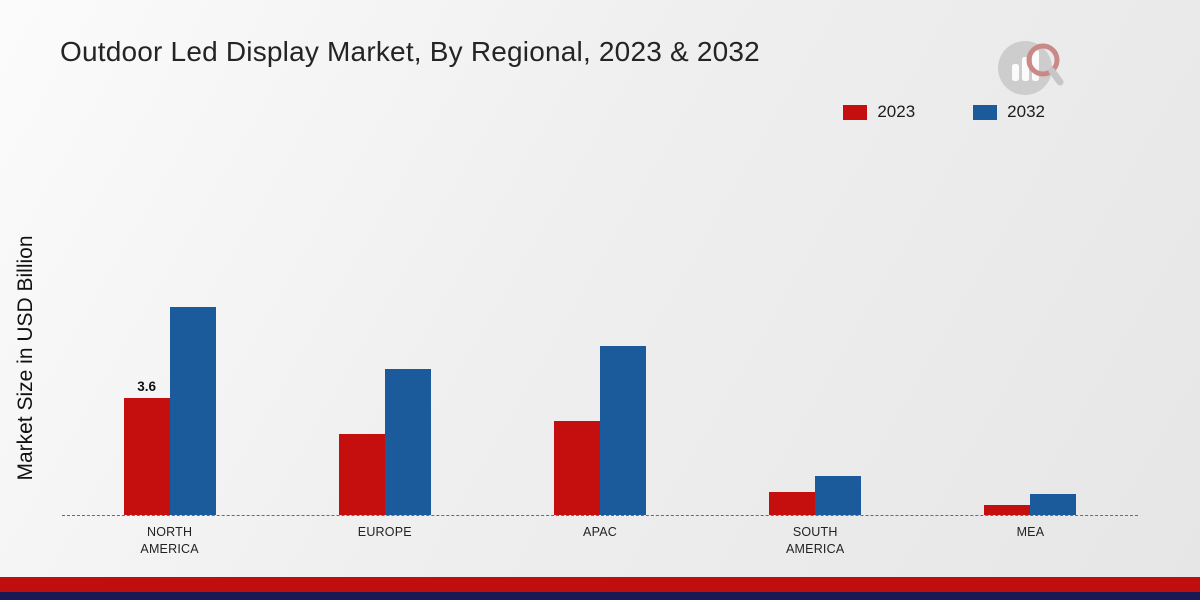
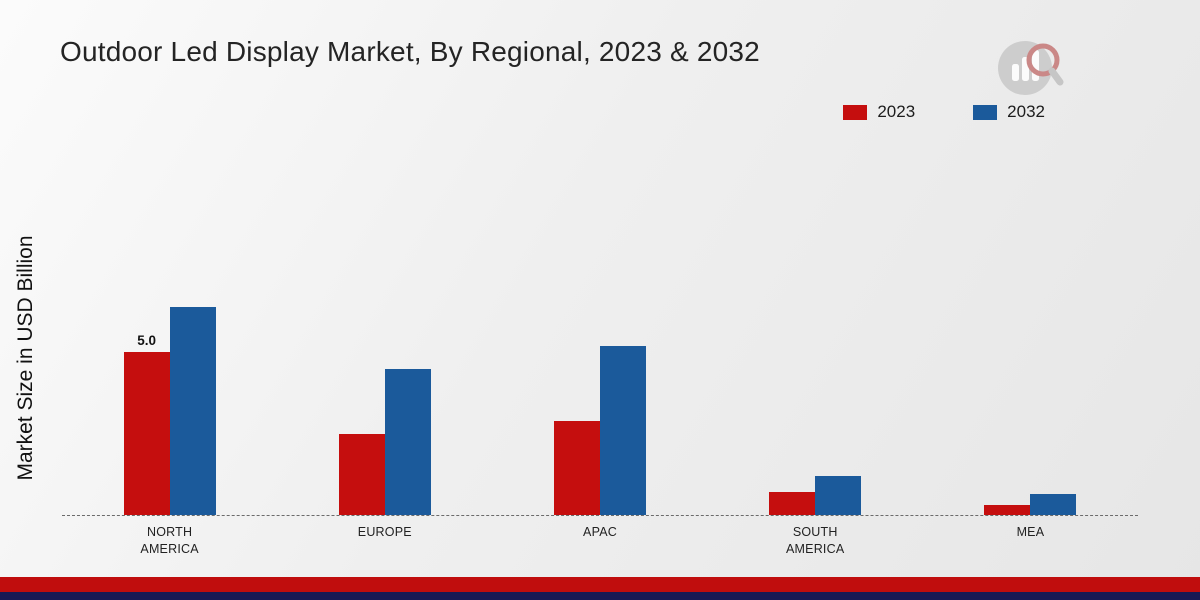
2023/NORTH AMERICA: 3.6 -> 5.0
